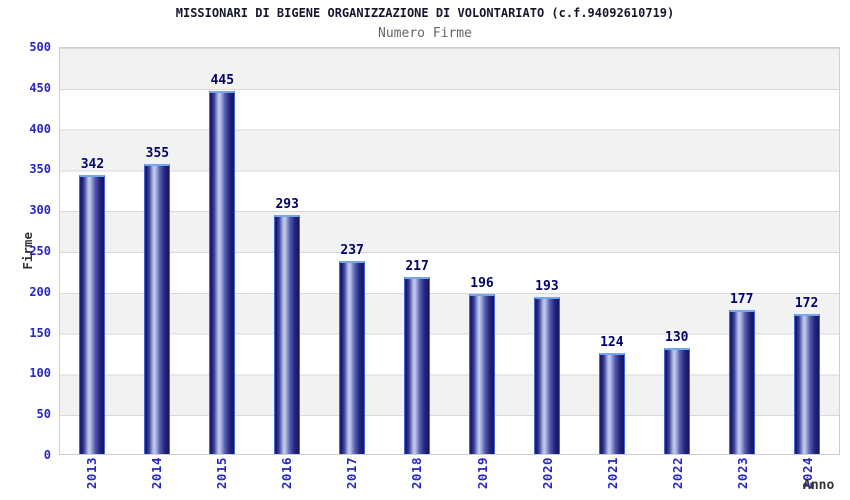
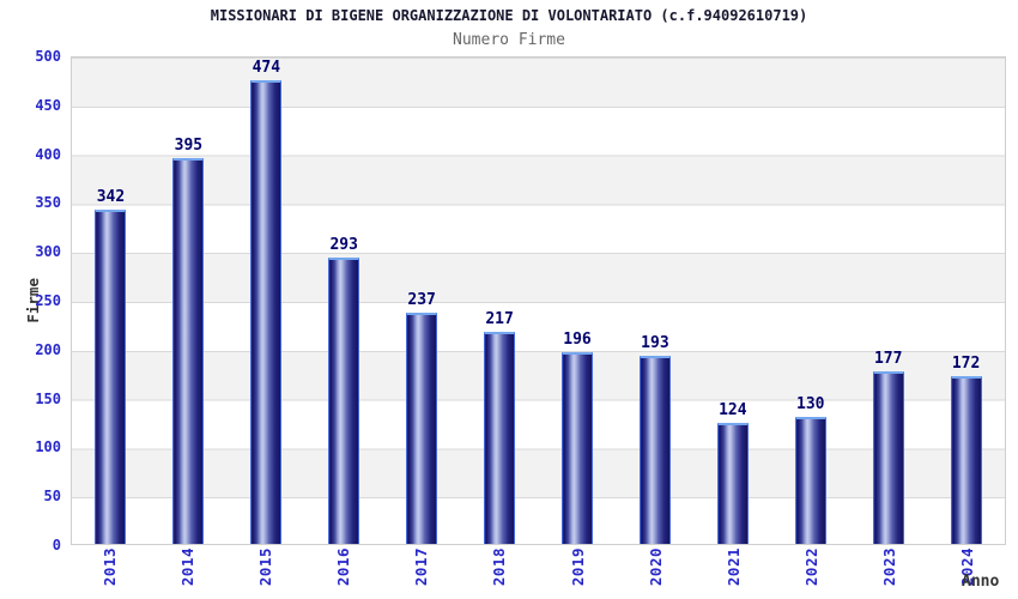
2014: 355 -> 395
2015: 445 -> 474
